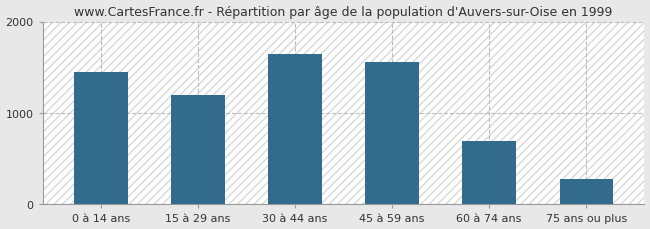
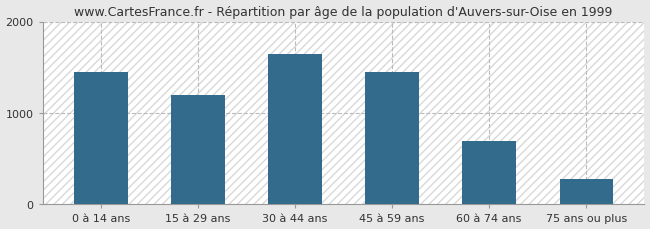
45 à 59 ans: 1560 -> 1450
